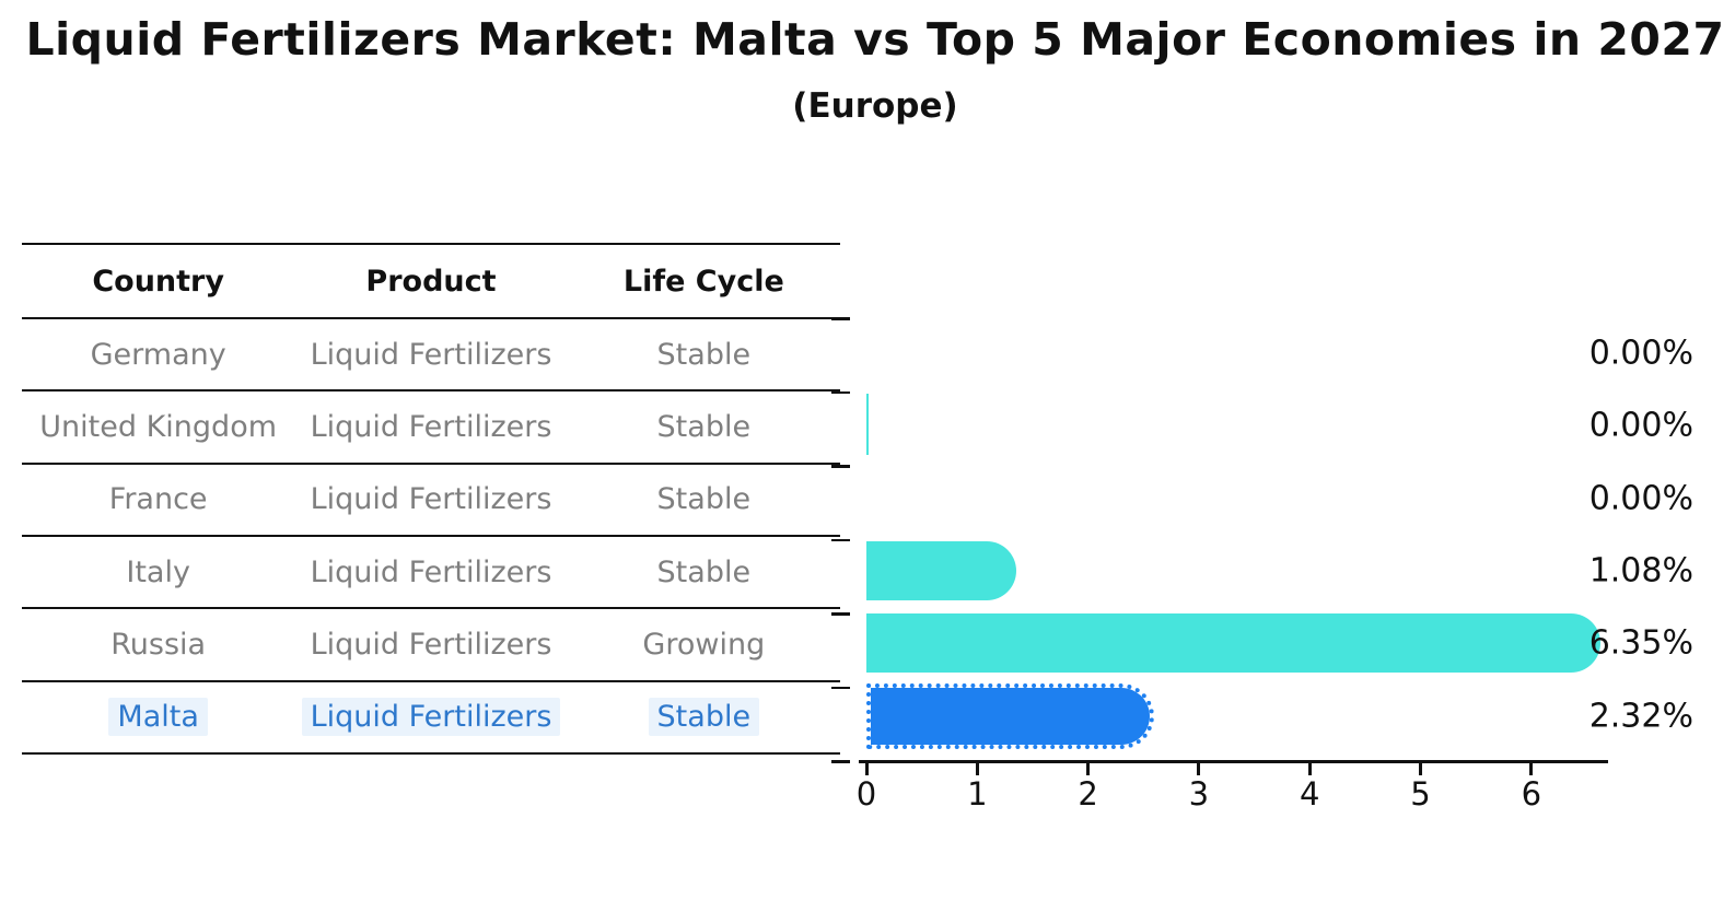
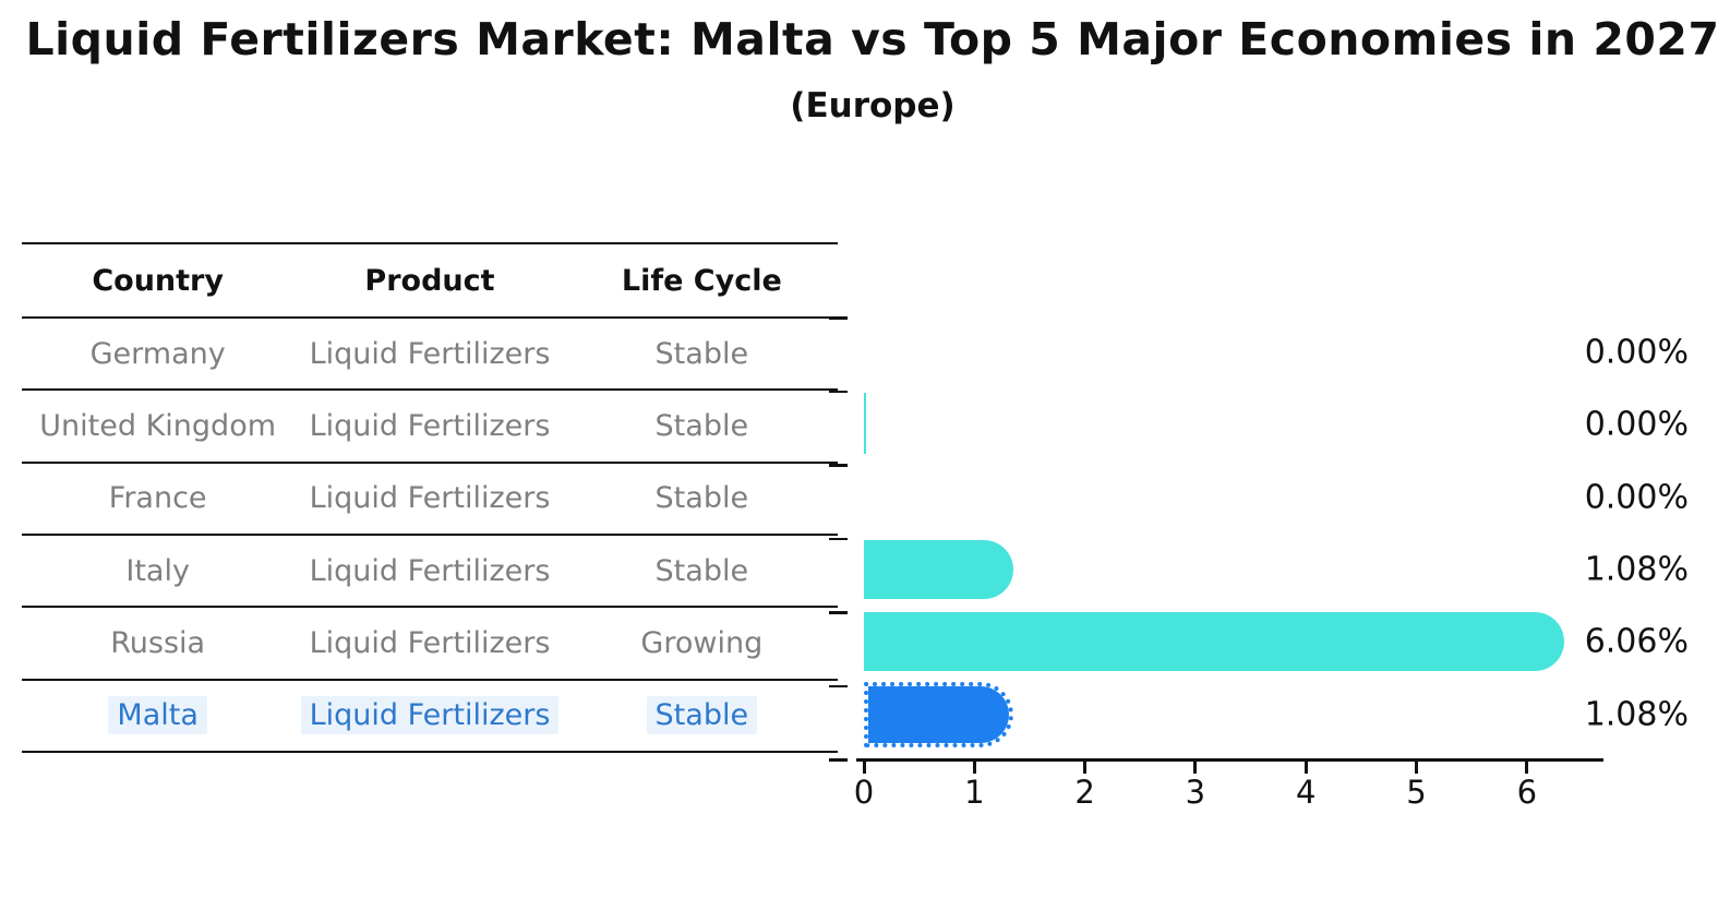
Russia: 6.35% -> 6.06%
Malta: 2.32% -> 1.08%
